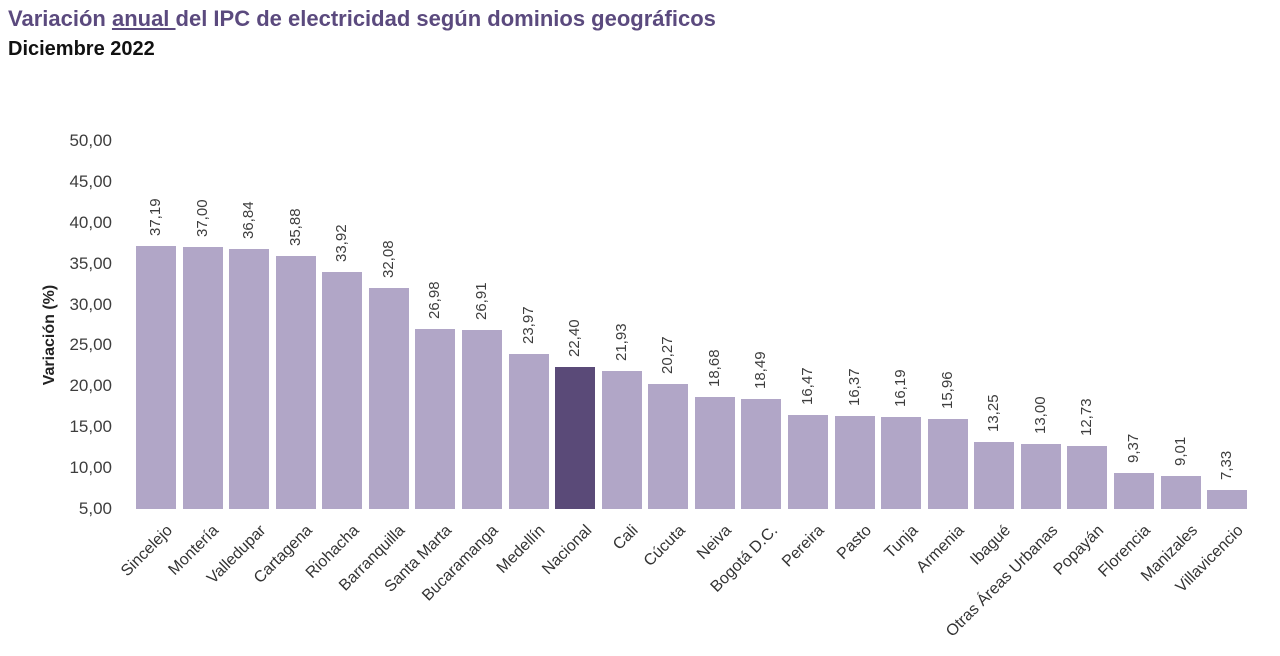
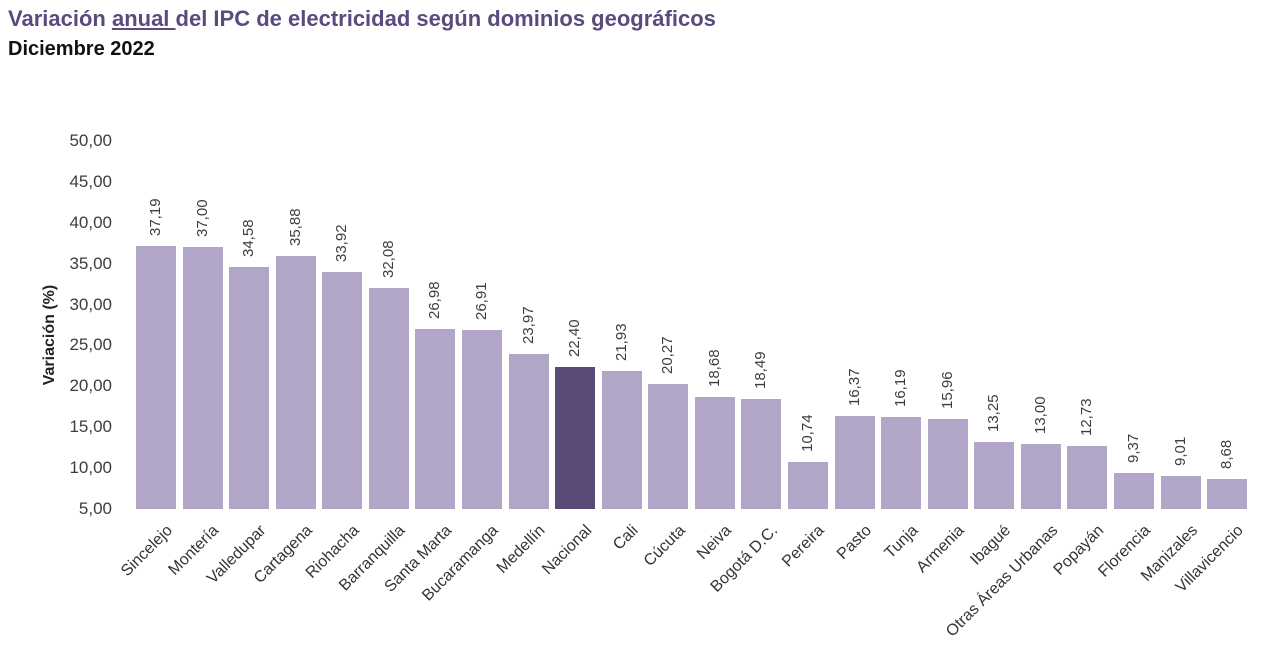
Valledupar: 36,84 -> 34,58
Pereira: 16,47 -> 10,74
Villavicencio: 7,33 -> 8,68
